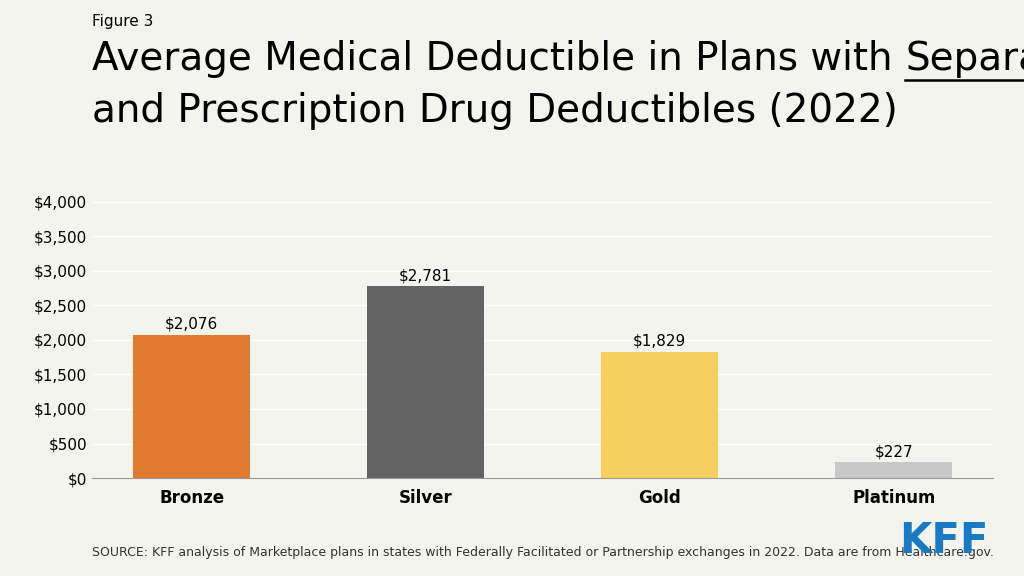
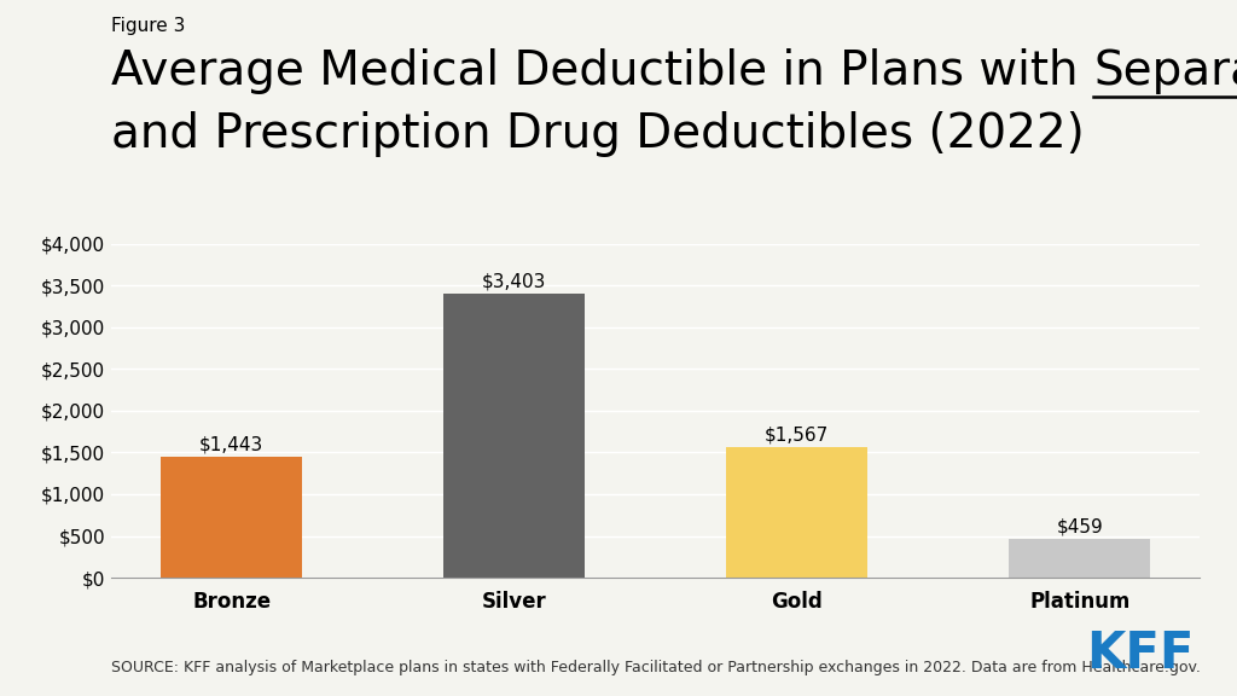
Bronze: $2,076 -> $1,443
Silver: $2,781 -> $3,403
Gold: $1,829 -> $1,567
Platinum: $227 -> $459
